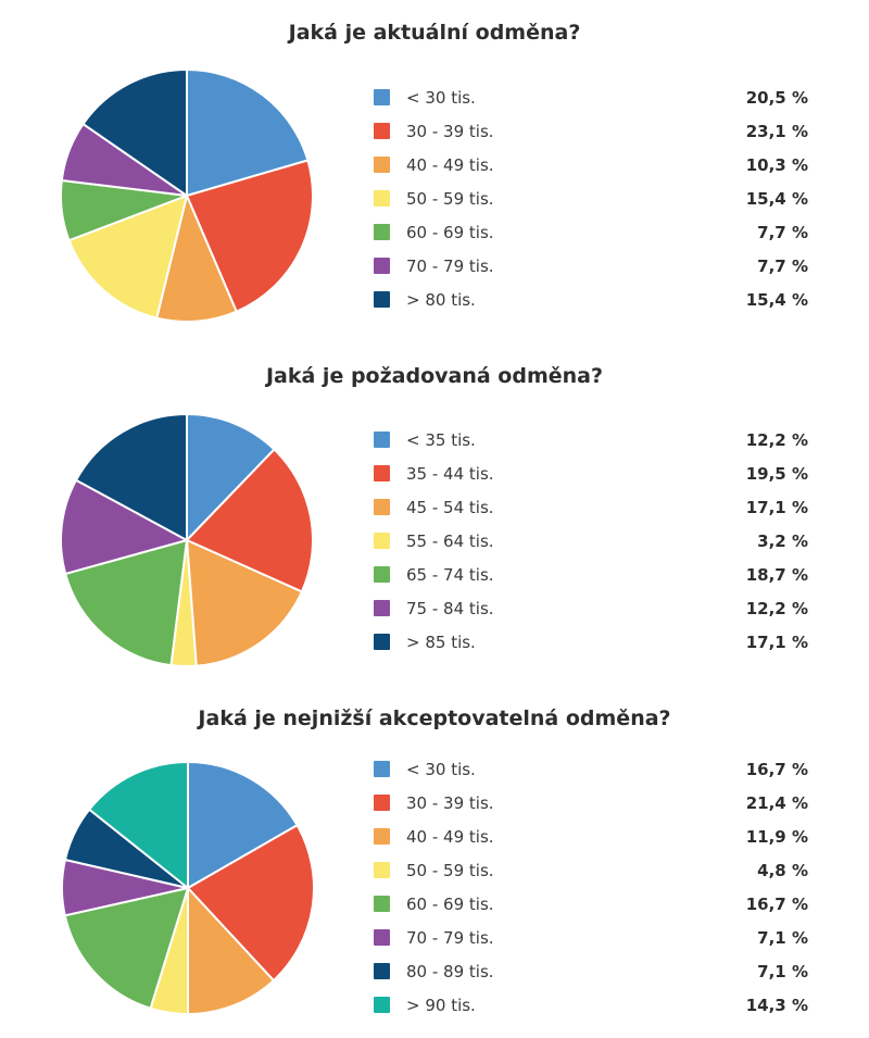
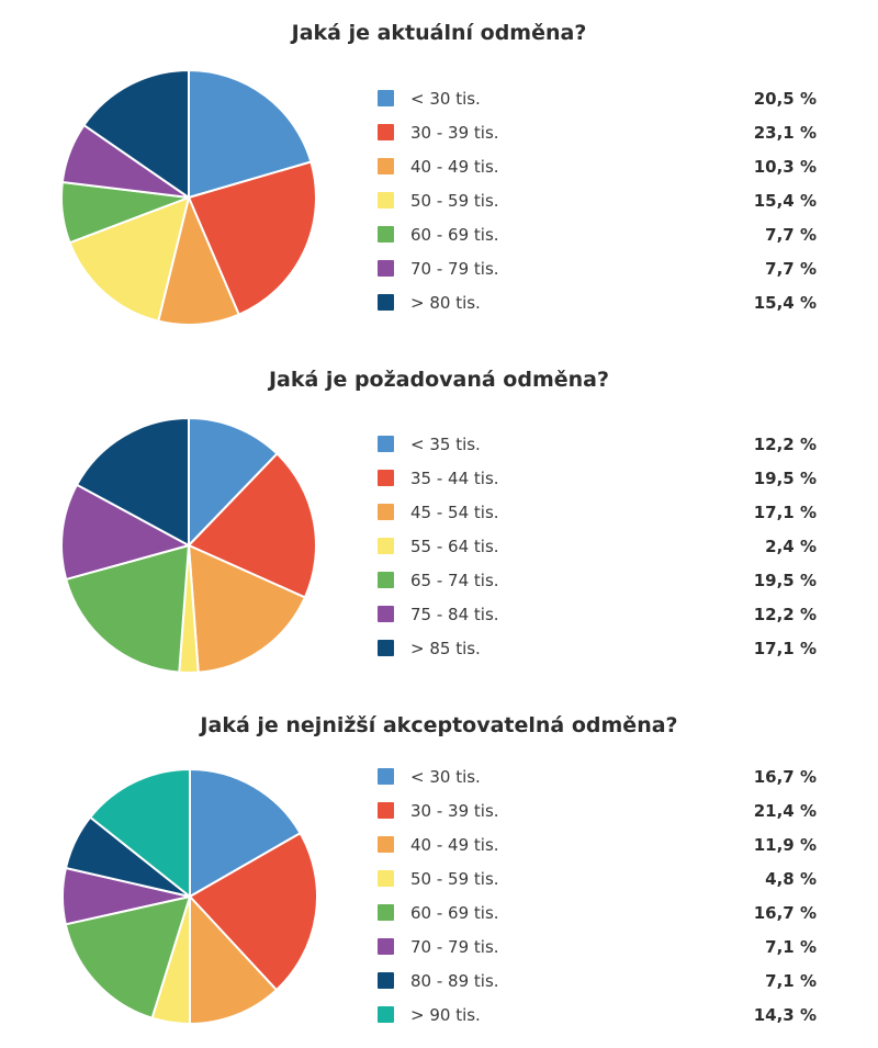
Jaká je požadovaná odměna?/55 - 64 tis.: 3,2 -> 2,4
Jaká je požadovaná odměna?/65 - 74 tis.: 18,7 -> 19,5
